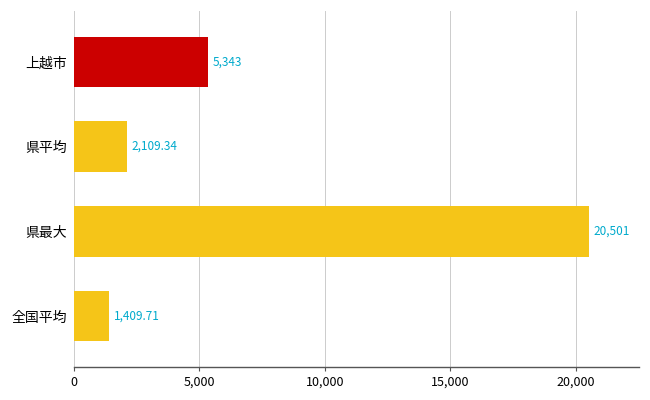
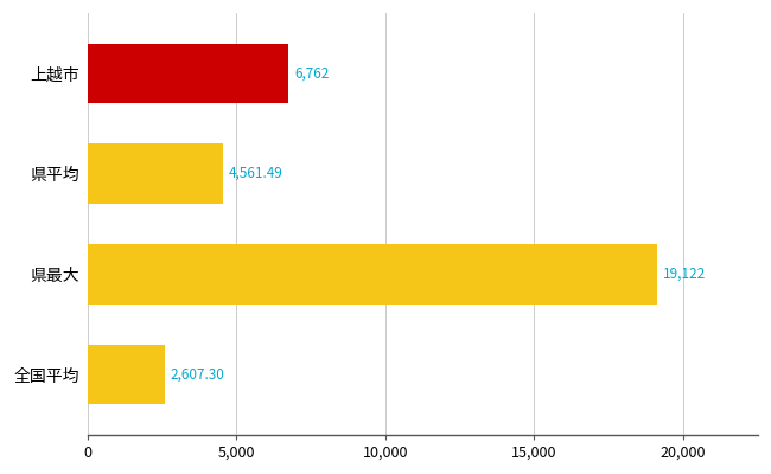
上越市: 5,343 -> 6,762
県平均: 2,109.34 -> 4,561.49
県最大: 20,501 -> 19,122
全国平均: 1,409.71 -> 2,607.30
